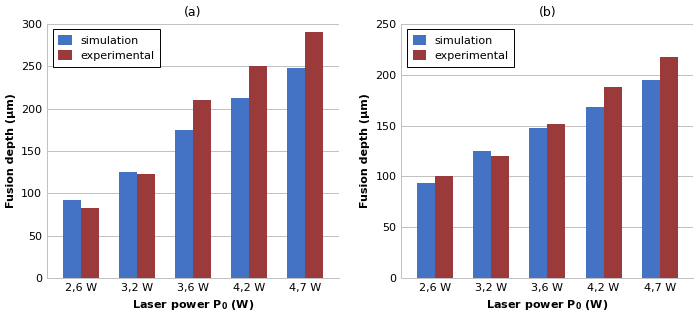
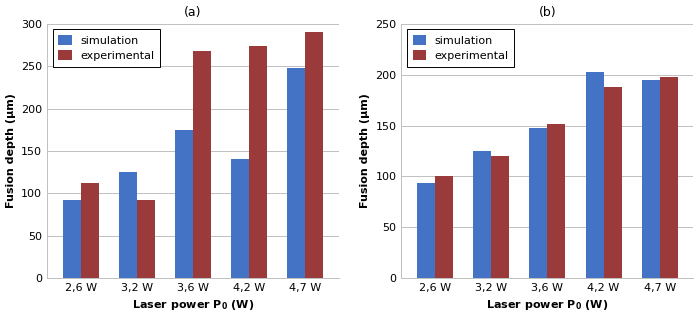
(a)/experimental/2,6 W: 83 -> 112
(a)/experimental/3,2 W: 123 -> 92
(a)/experimental/3,6 W: 210 -> 268
(a)/simulation/4,2 W: 212 -> 140
(a)/experimental/4,2 W: 250 -> 274
(b)/simulation/4,2 W: 168 -> 203
(b)/experimental/4,7 W: 217 -> 198
